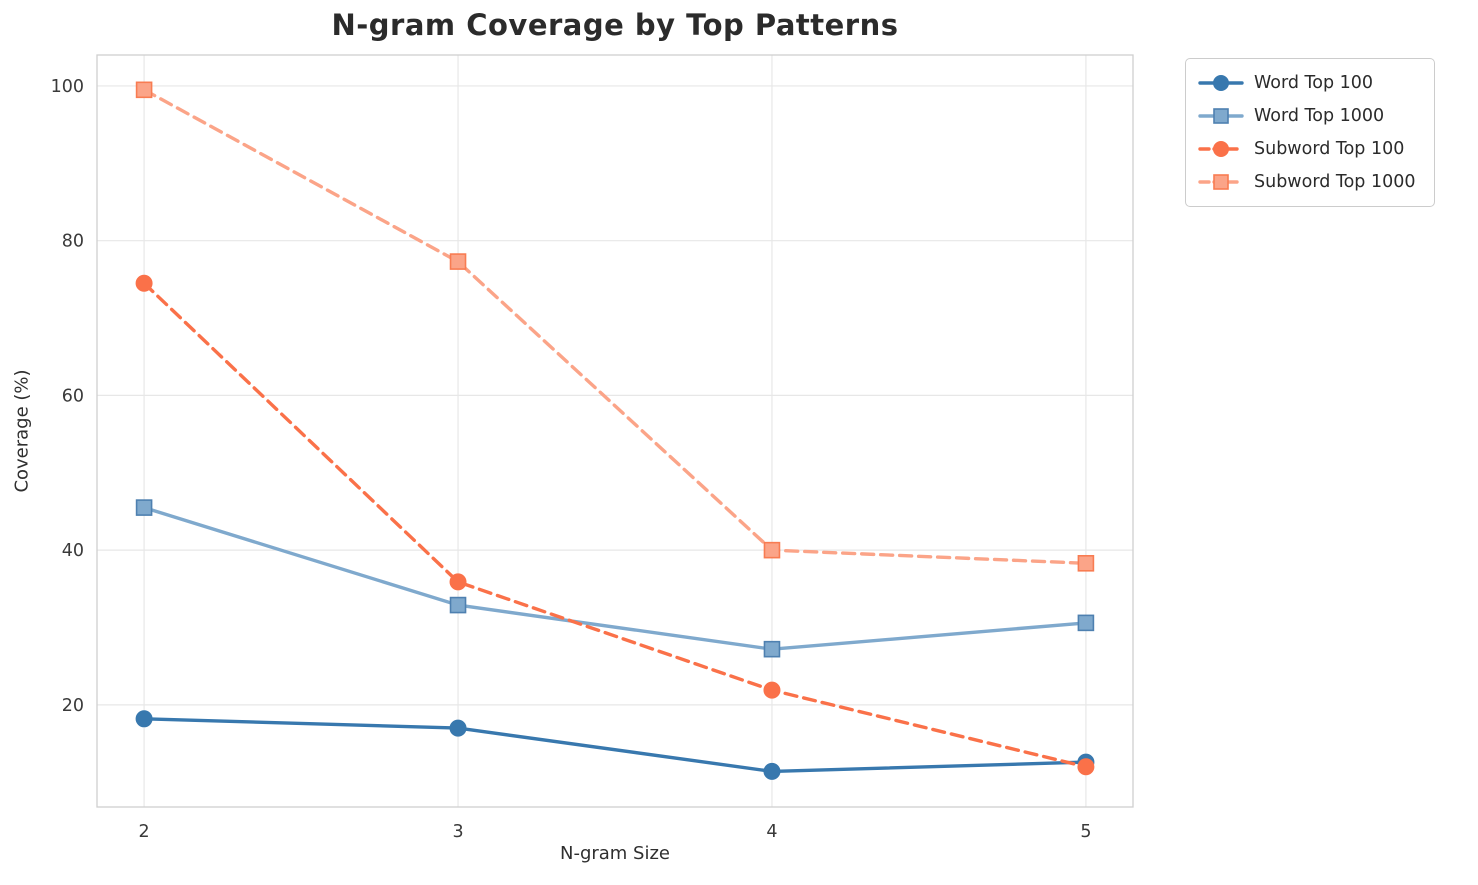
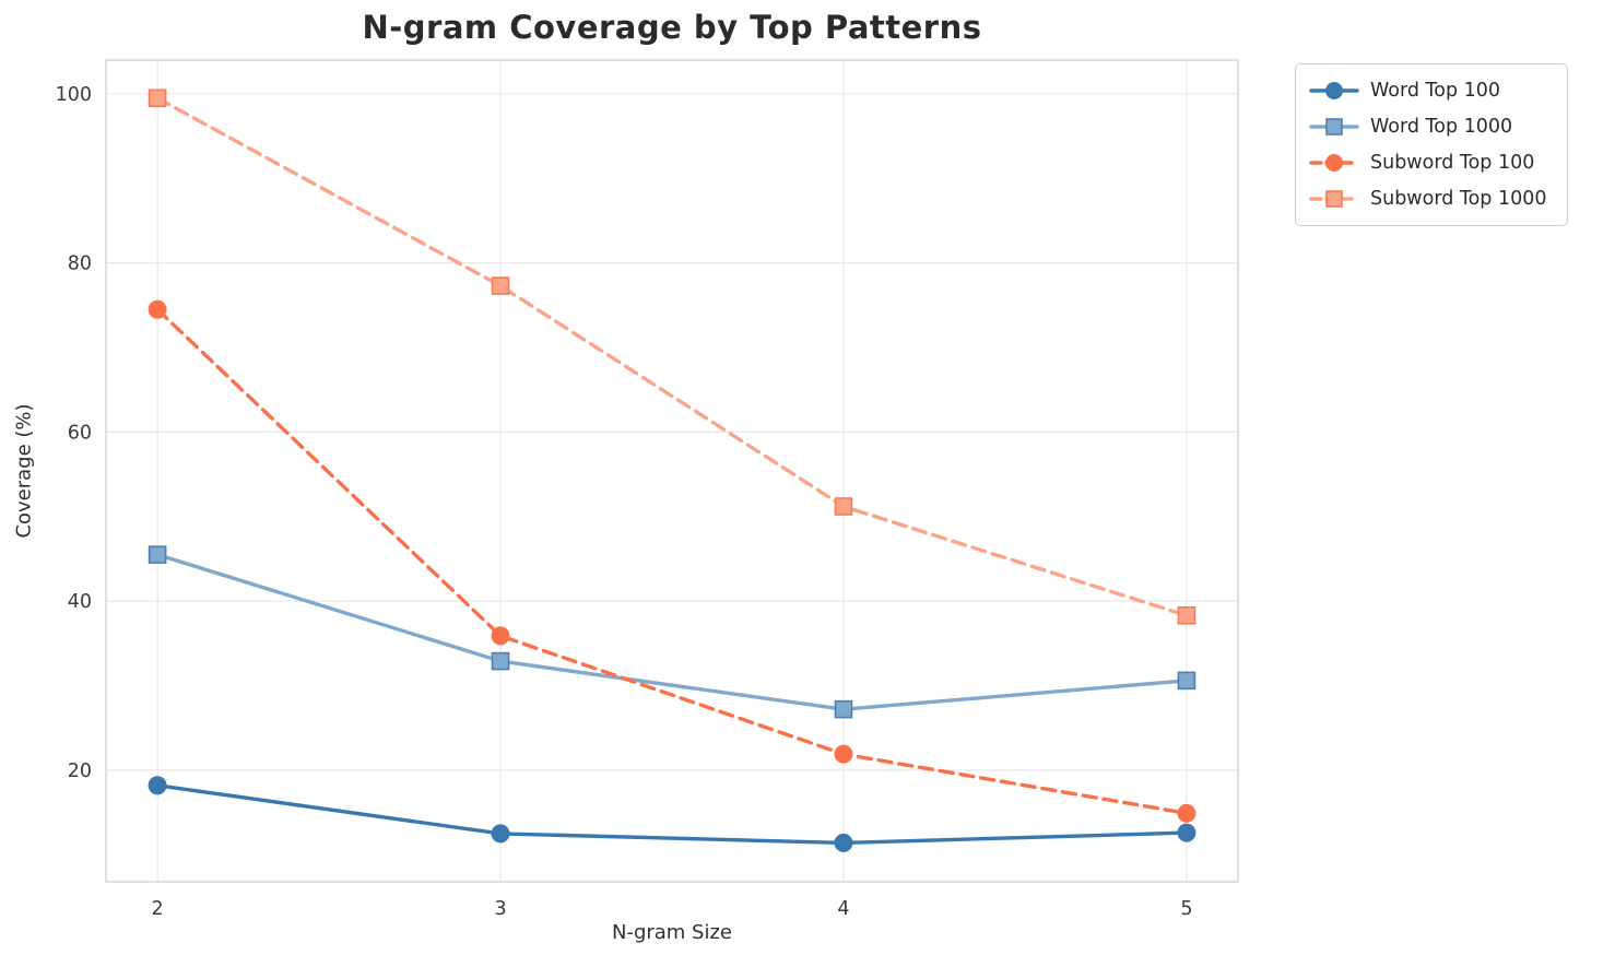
Word Top 100/3: 17 -> 12
Subword Top 1000/4: 40 -> 51
Subword Top 100/5: 12 -> 15
